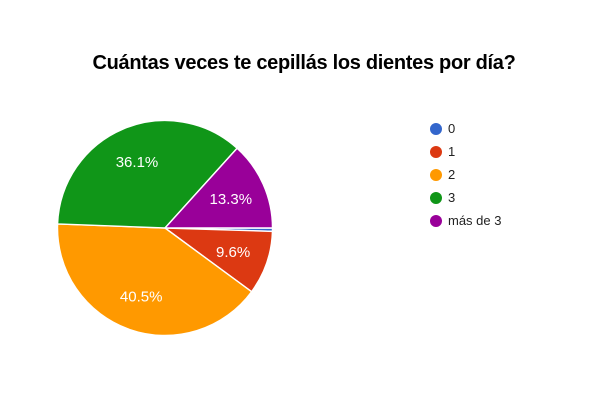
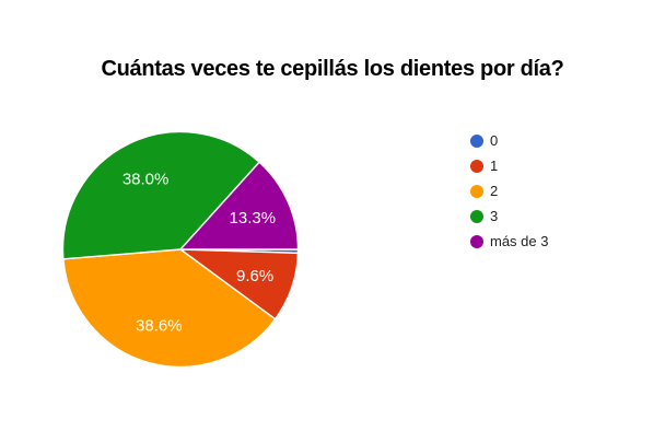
2: 40.5% -> 38.6%
3: 36.1% -> 38.0%
